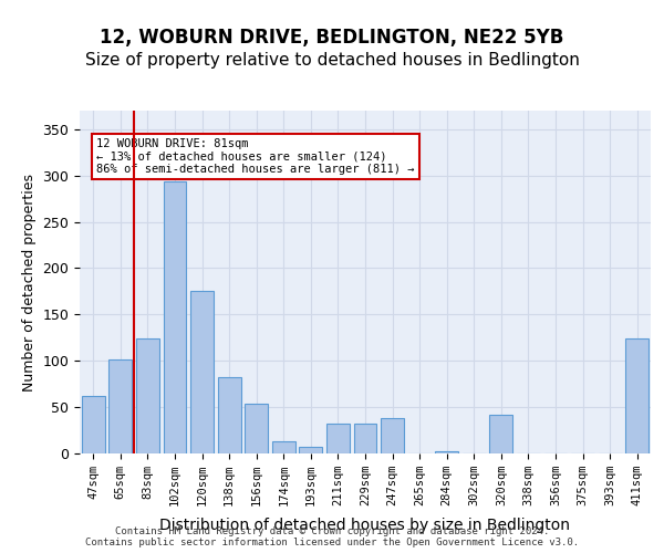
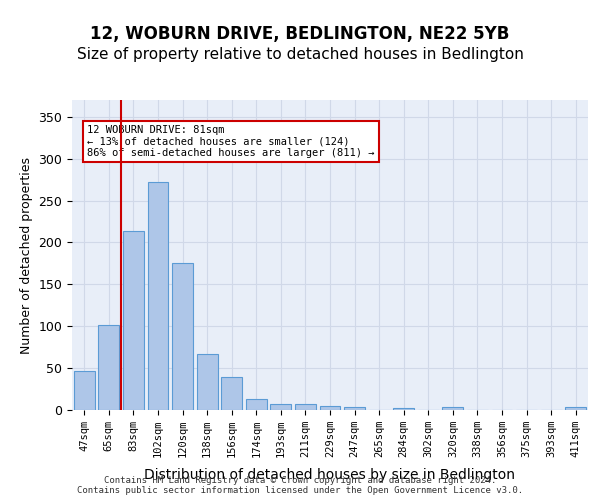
47sqm: 62 -> 47
83sqm: 124 -> 214
102sqm: 294 -> 272
138sqm: 82 -> 67
156sqm: 54 -> 39
211sqm: 32 -> 7
229sqm: 32 -> 5
247sqm: 38 -> 4
320sqm: 42 -> 3
411sqm: 124 -> 3
